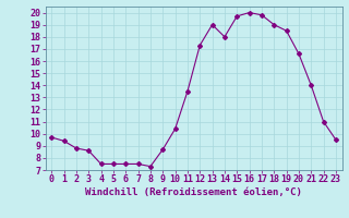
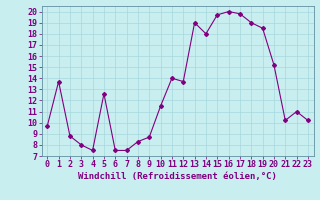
1: 9.4 -> 13.7
3: 8.6 -> 8.0
5: 7.5 -> 12.6
8: 7.3 -> 8.3
10: 10.4 -> 11.5
11: 13.5 -> 14.0
12: 17.3 -> 13.7
20: 16.6 -> 15.2
21: 14.0 -> 10.2
23: 9.5 -> 10.2
